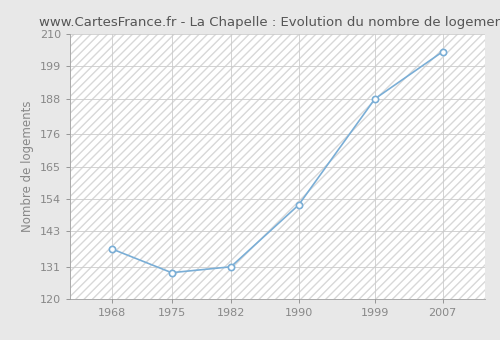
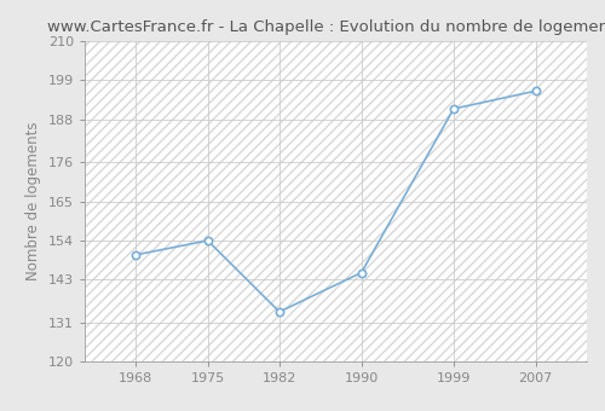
1968: 137 -> 150
1975: 129 -> 154
1982: 131 -> 134
1990: 152 -> 145
1999: 188 -> 191
2007: 204 -> 196
